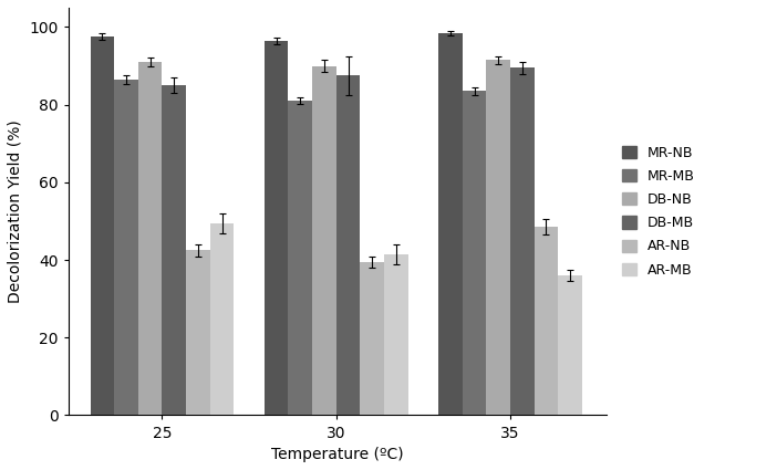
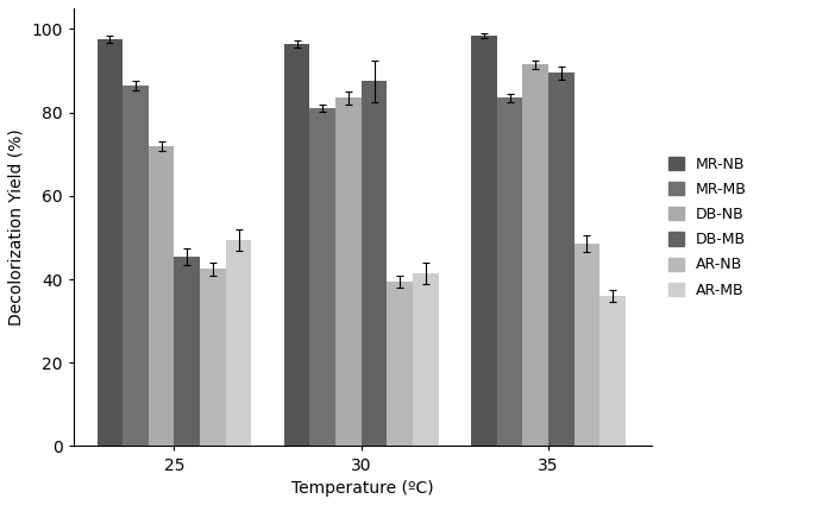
DB-NB/25: 91.0 -> 72.0
DB-MB/25: 85.0 -> 45.5
DB-NB/30: 90.0 -> 83.5
